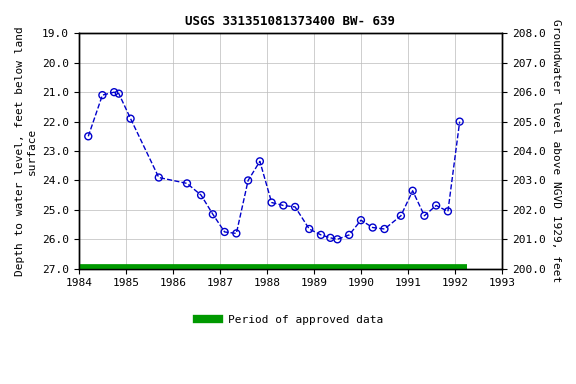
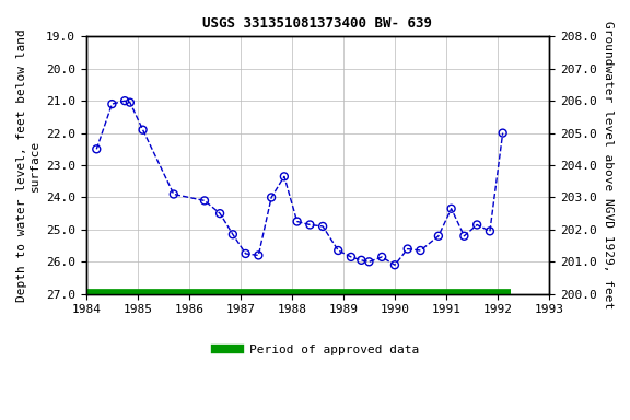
1990: 25.35 -> 26.10
